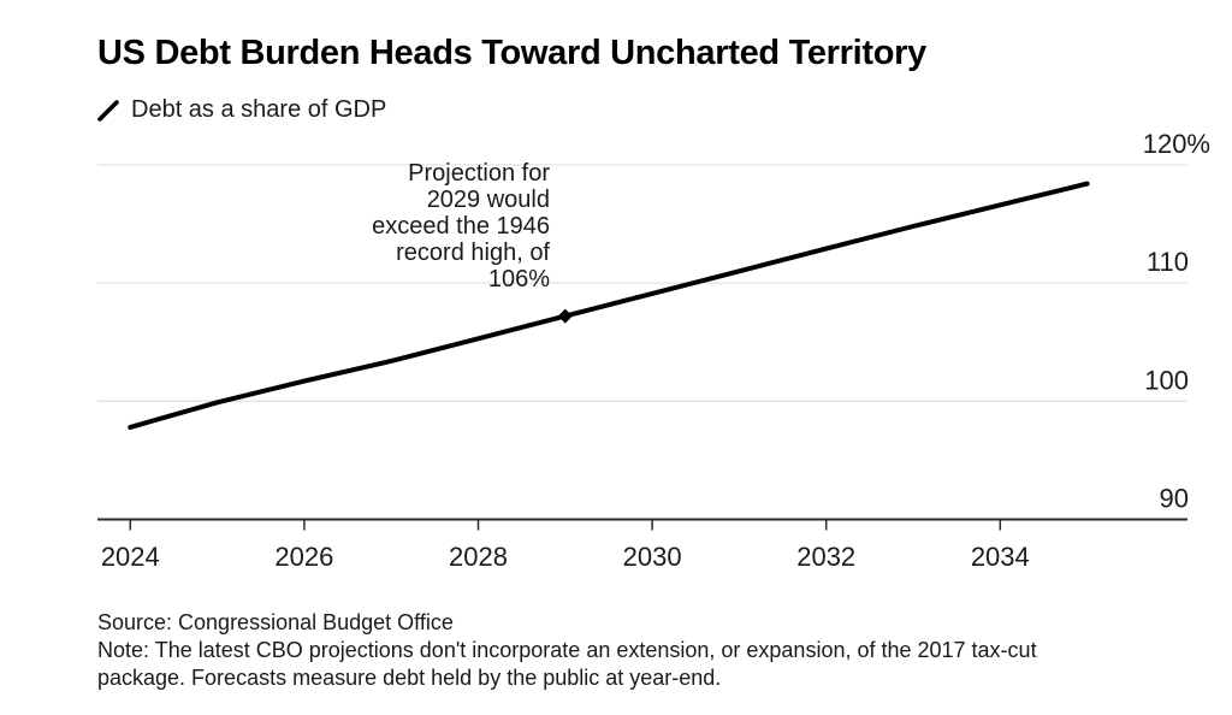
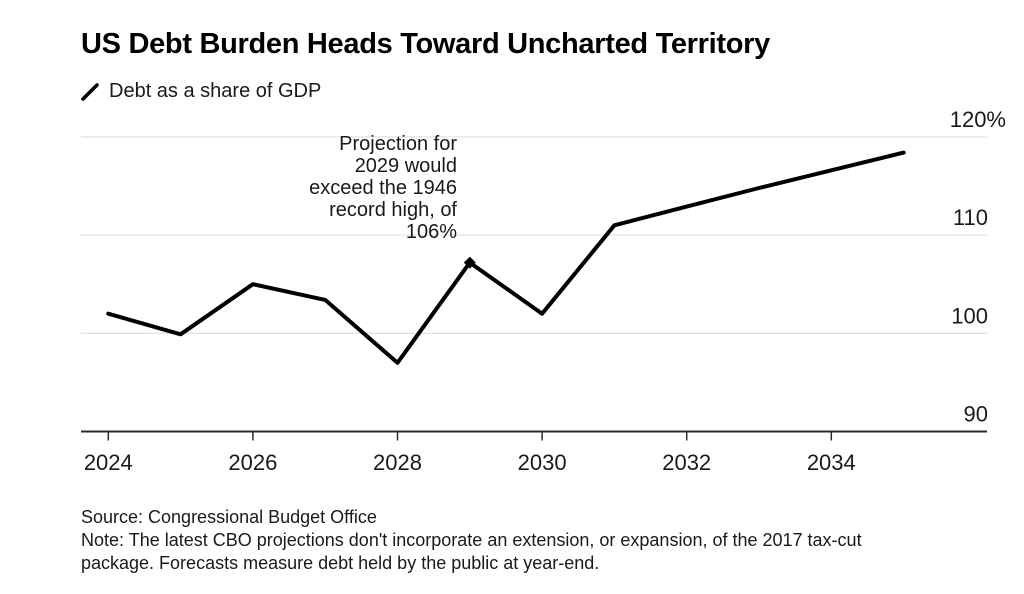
2024: 98% -> 102%
2026: 102% -> 105%
2028: 105% -> 97%
2030: 109% -> 102%
